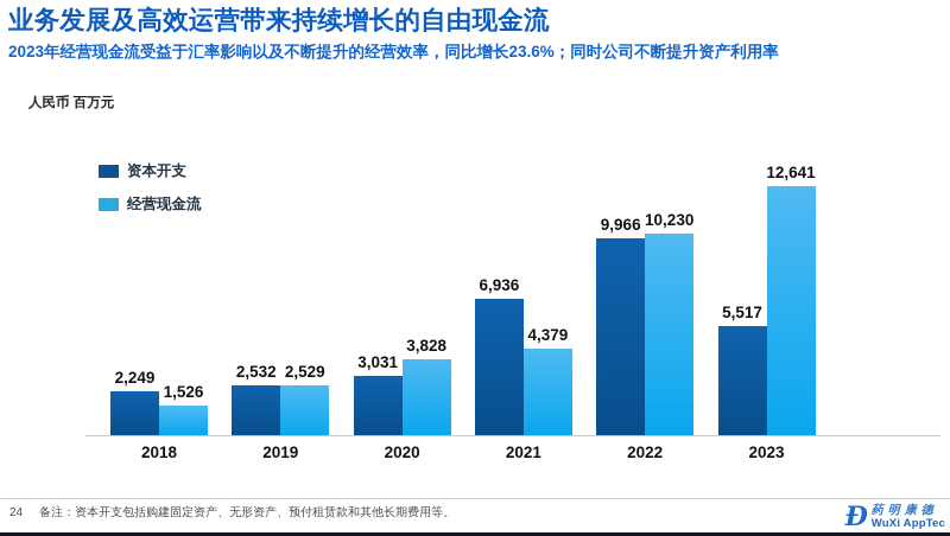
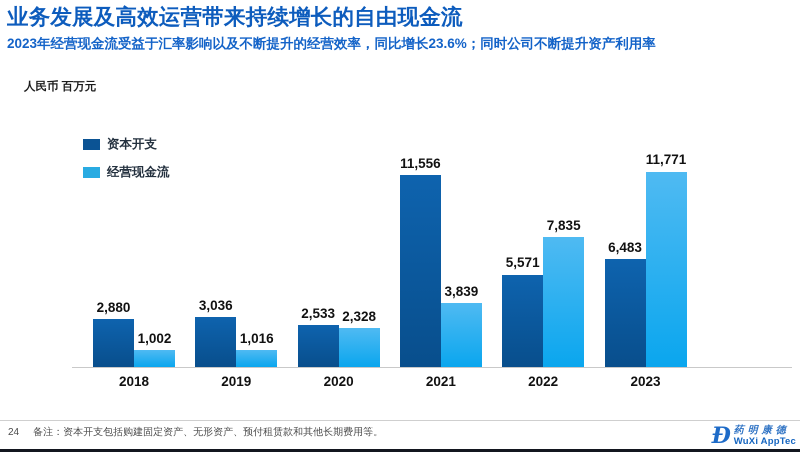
资本开支/2018: 2,249 -> 2,880
经营现金流/2018: 1,526 -> 1,002
资本开支/2019: 2,532 -> 3,036
经营现金流/2019: 2,529 -> 1,016
资本开支/2020: 3,031 -> 2,533
经营现金流/2020: 3,828 -> 2,328
资本开支/2021: 6,936 -> 11,556
经营现金流/2021: 4,379 -> 3,839
资本开支/2022: 9,966 -> 5,571
经营现金流/2022: 10,230 -> 7,835
资本开支/2023: 5,517 -> 6,483
经营现金流/2023: 12,641 -> 11,771
